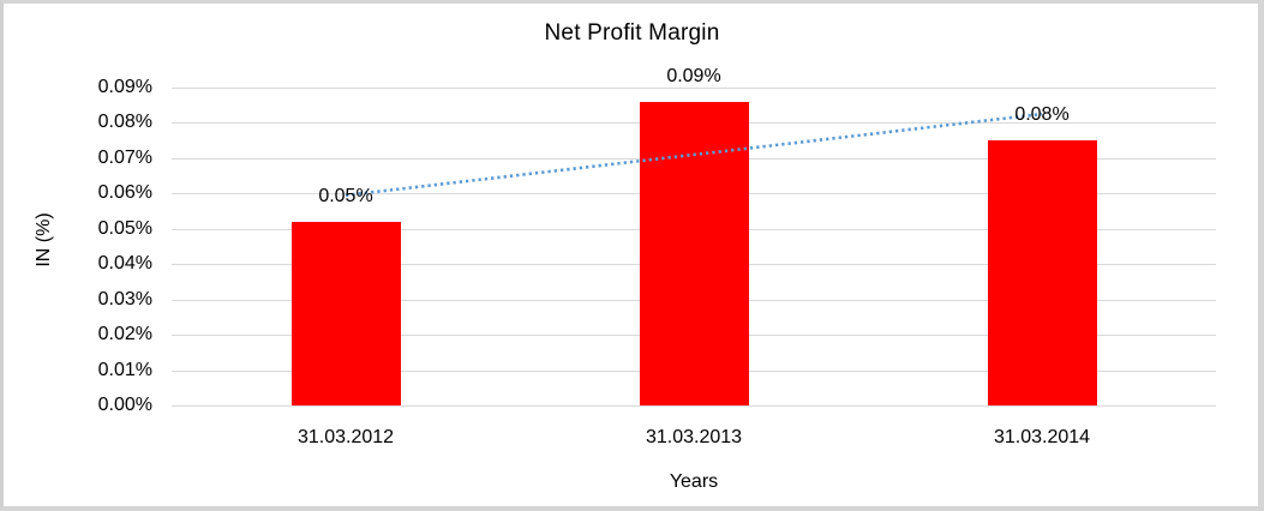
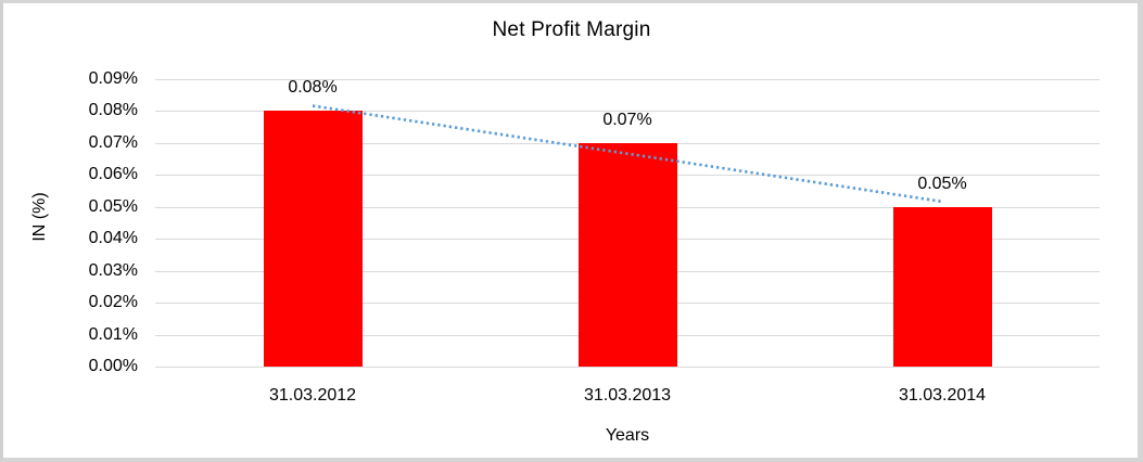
31.03.2012: 0.05% -> 0.08%
31.03.2013: 0.09% -> 0.07%
31.03.2014: 0.08% -> 0.05%
